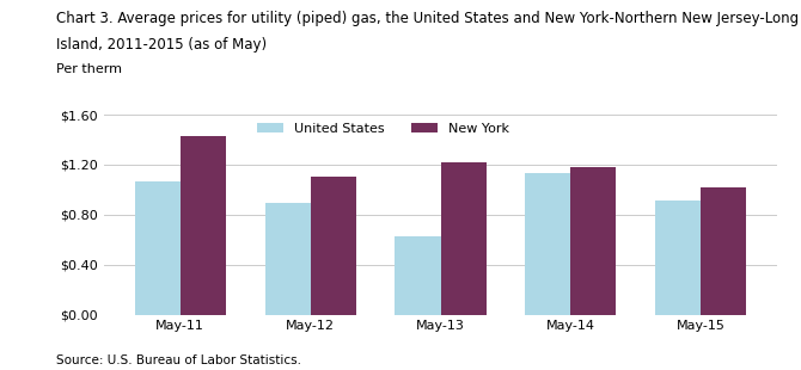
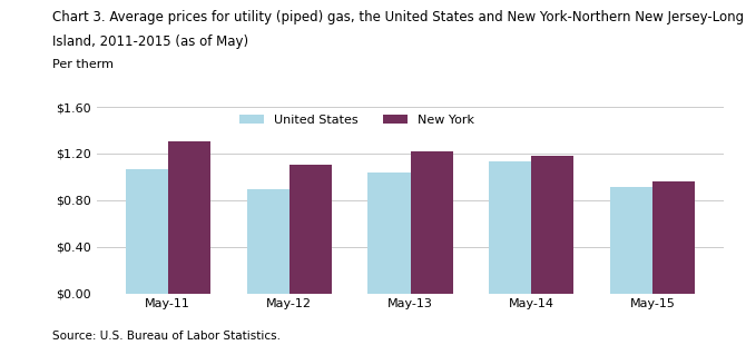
New York/May-11: $1.43 -> $1.30
United States/May-13: $0.63 -> $1.04
New York/May-15: $1.02 -> $0.96
